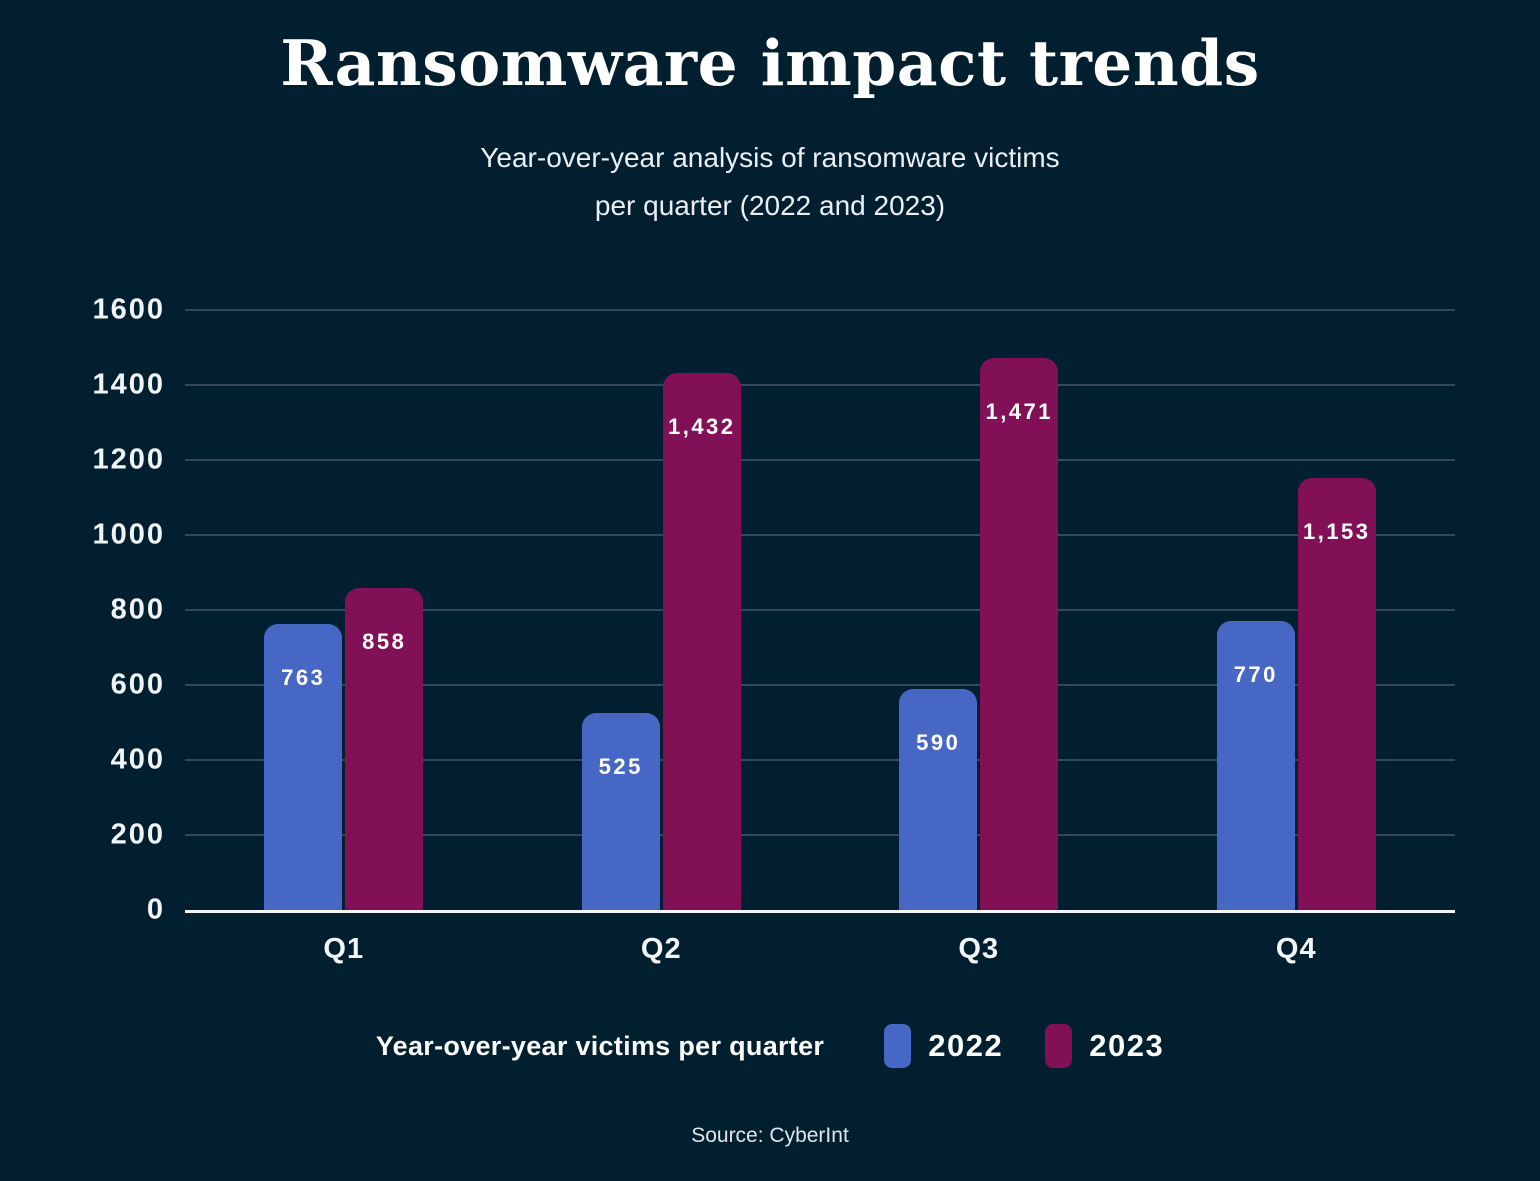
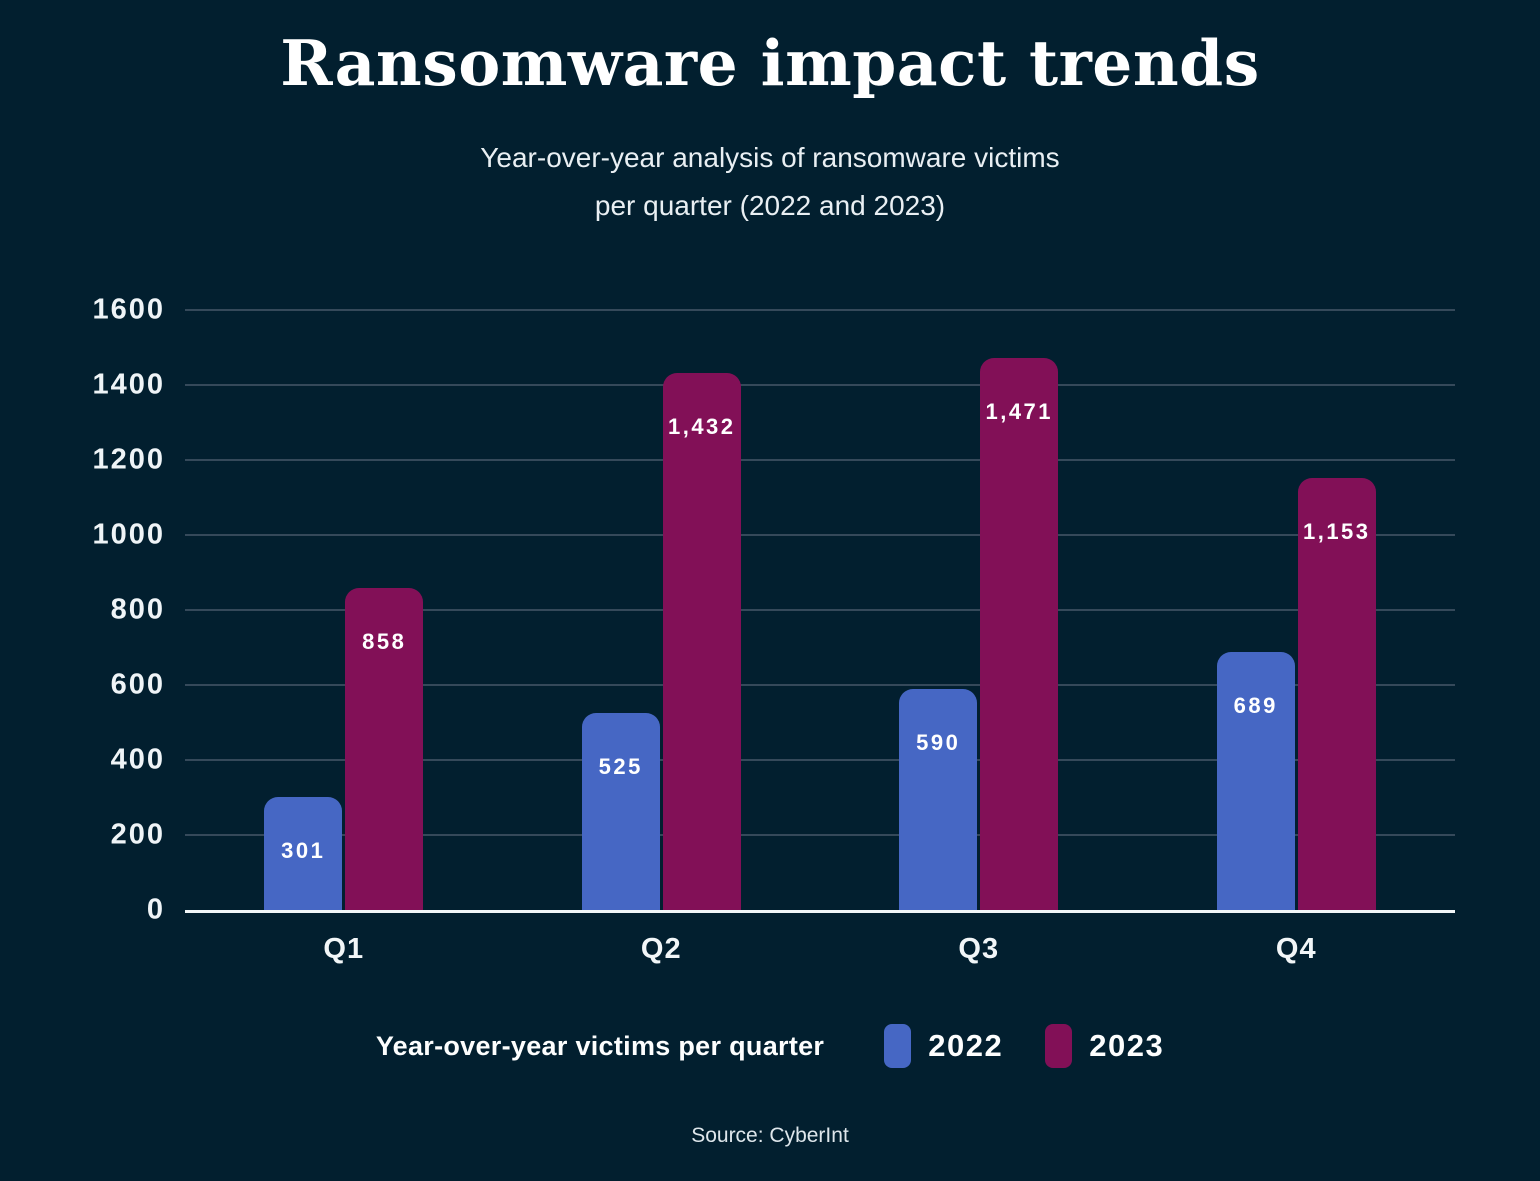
2022/Q1: 763 -> 301
2022/Q4: 770 -> 689
